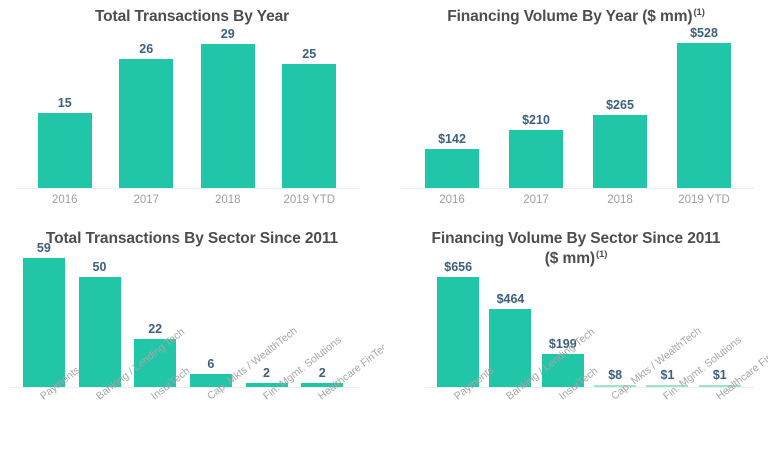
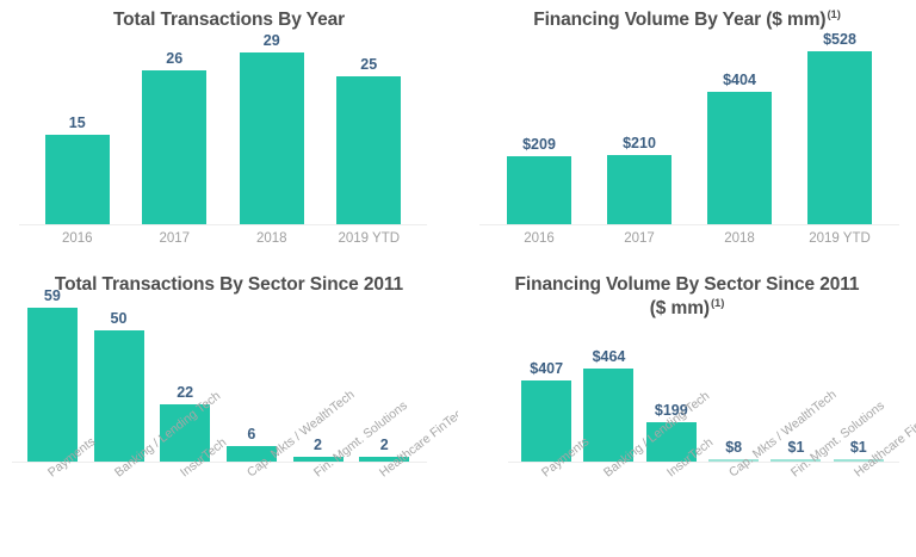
Financing Volume By Year ($ mm) (1)/2016: $142 -> $209
Financing Volume By Year ($ mm) (1)/2018: $265 -> $404
Financing Volume By Sector Since 2011 ($ mm) (1)/Payments: $656 -> $407
